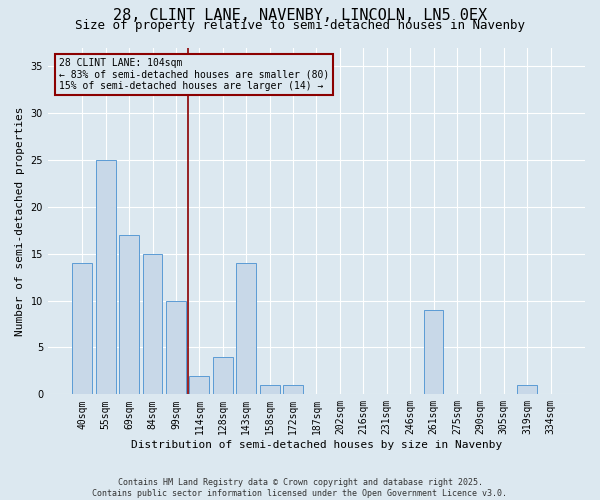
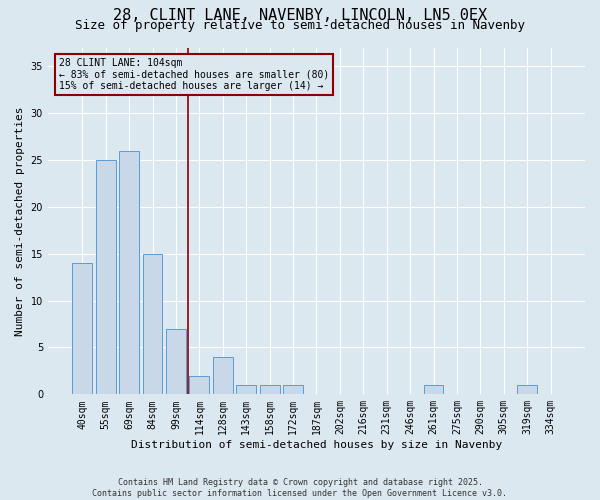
69sqm: 17 -> 26
99sqm: 10 -> 7
143sqm: 14 -> 1
261sqm: 9 -> 1
